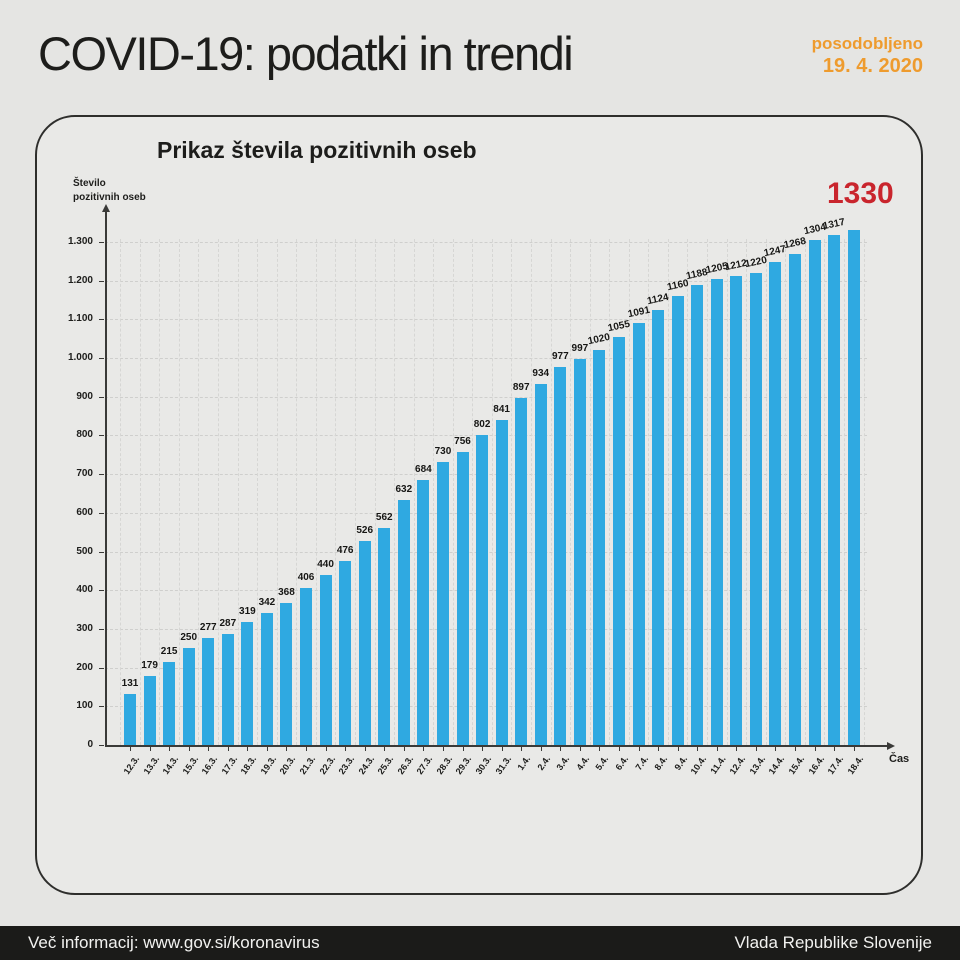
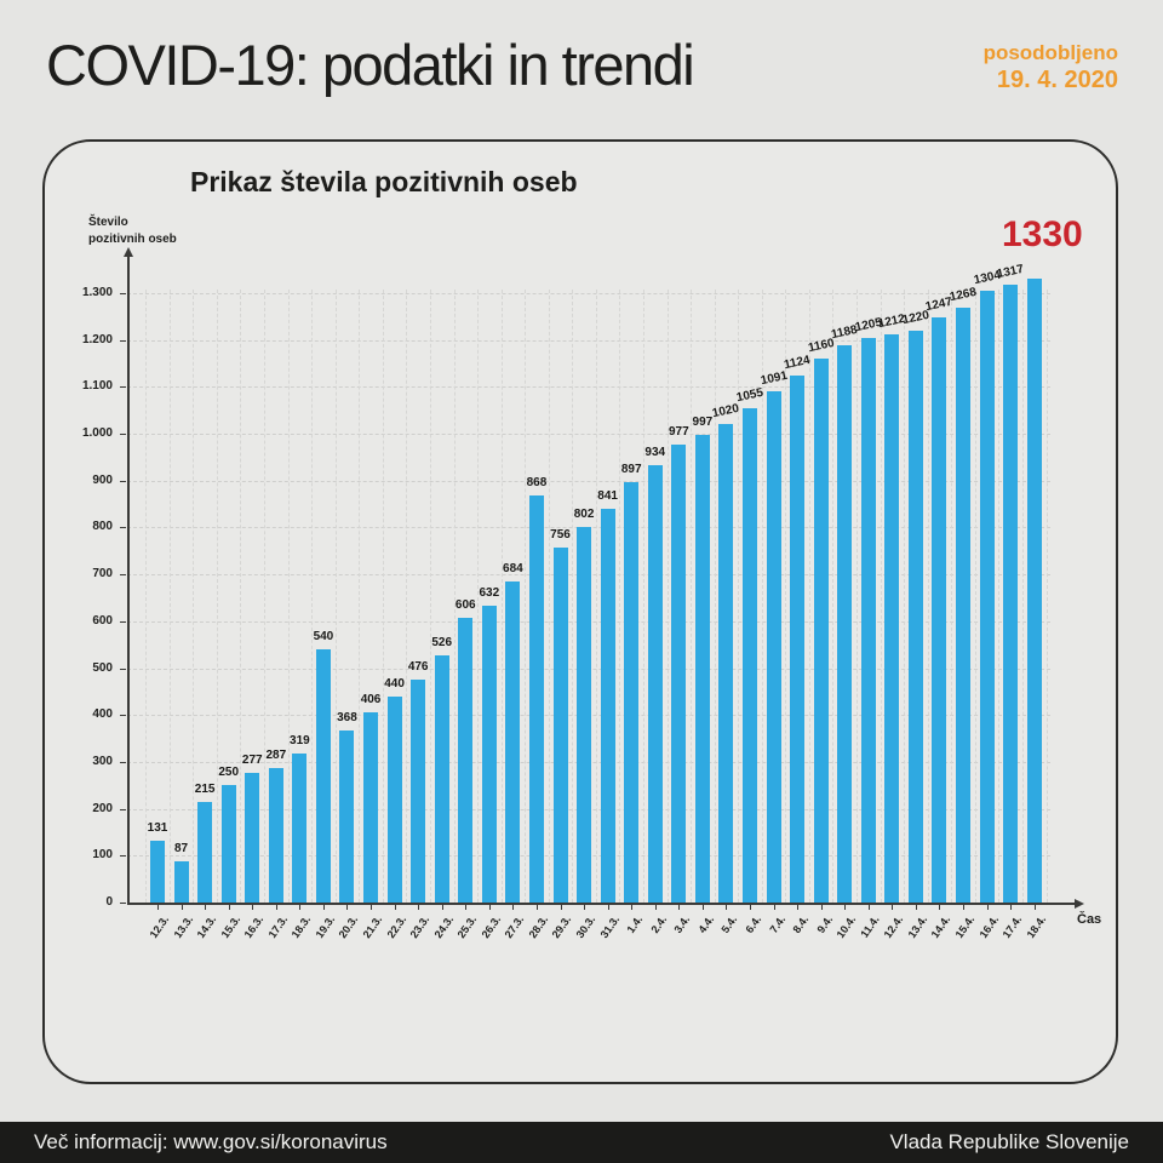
13.3.: 179 -> 87
19.3.: 342 -> 540
25.3.: 562 -> 606
28.3.: 730 -> 868
